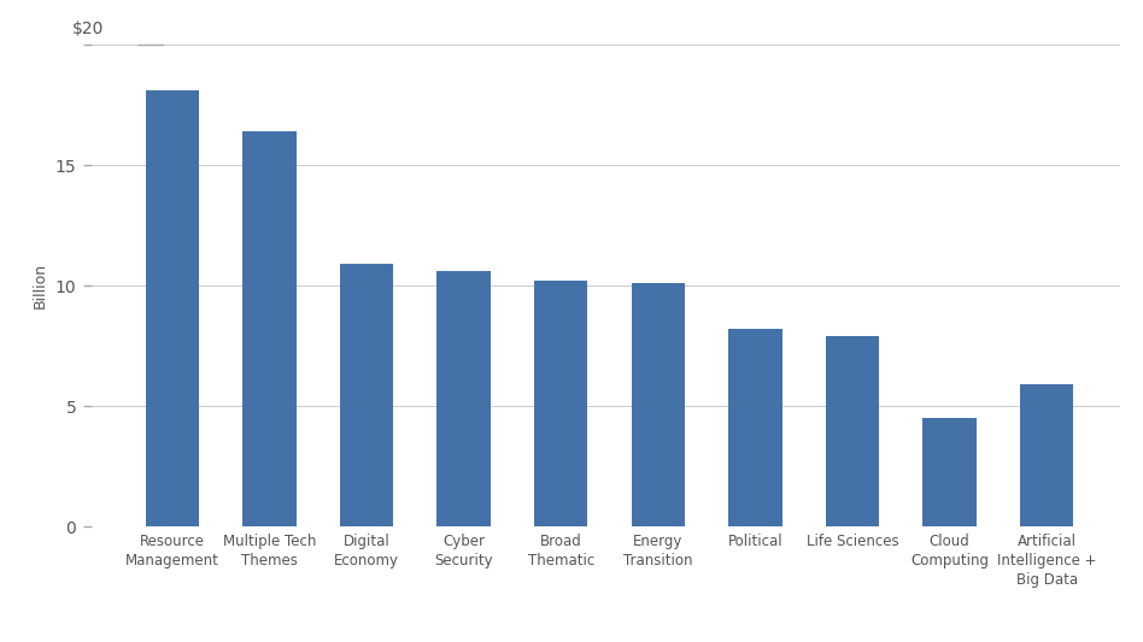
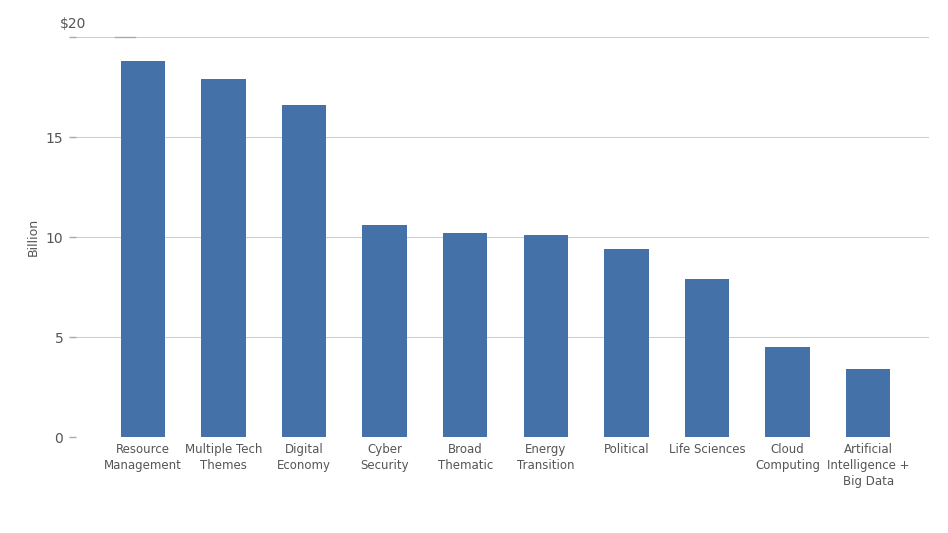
Resource Management: 18.1 -> 18.8
Multiple Tech Themes: 16.4 -> 17.9
Digital Economy: 10.9 -> 16.6
Political: 8.2 -> 9.4
Artificial Intelligence + Big Data: 5.9 -> 3.4
